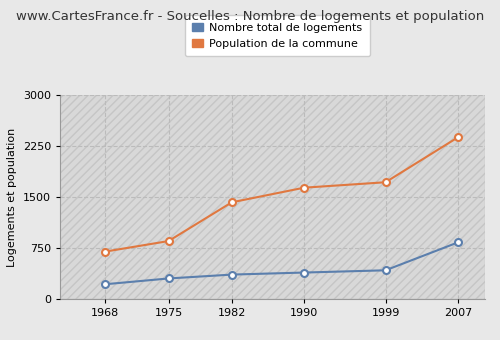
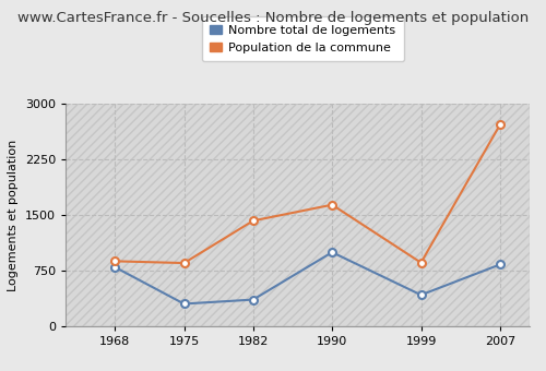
Nombre total de logements/1968: 220 -> 800
Population de la commune/1968: 700 -> 880
Nombre total de logements/1990: 390 -> 1000
Population de la commune/1999: 1720 -> 860
Population de la commune/2007: 2380 -> 2720
